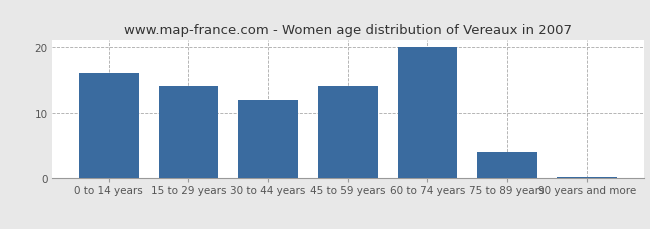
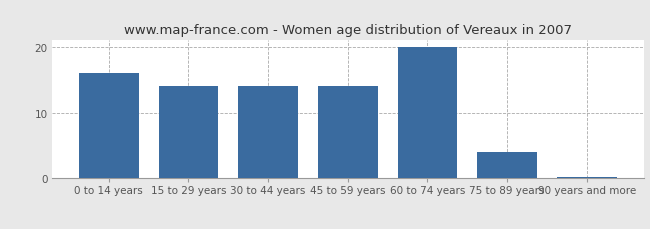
30 to 44 years: 12.0 -> 14.0
